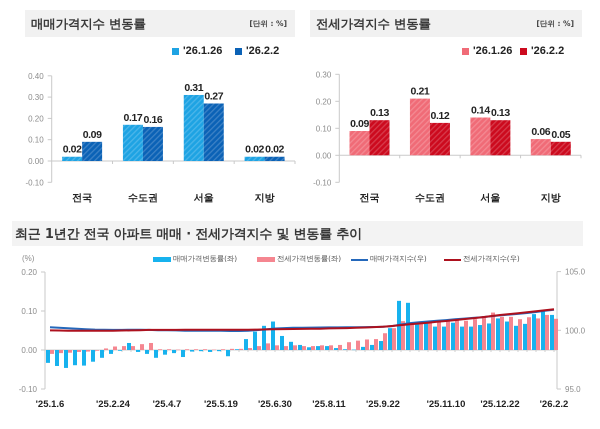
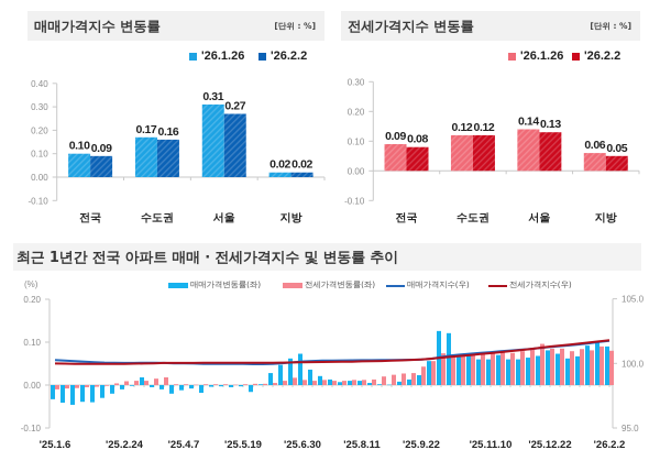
매매가격지수 변동률/'26.1.26/전국: 0.02 -> 0.10
전세가격지수 변동률/'26.2.2/전국: 0.13 -> 0.08
전세가격지수 변동률/'26.1.26/수도권: 0.21 -> 0.12
